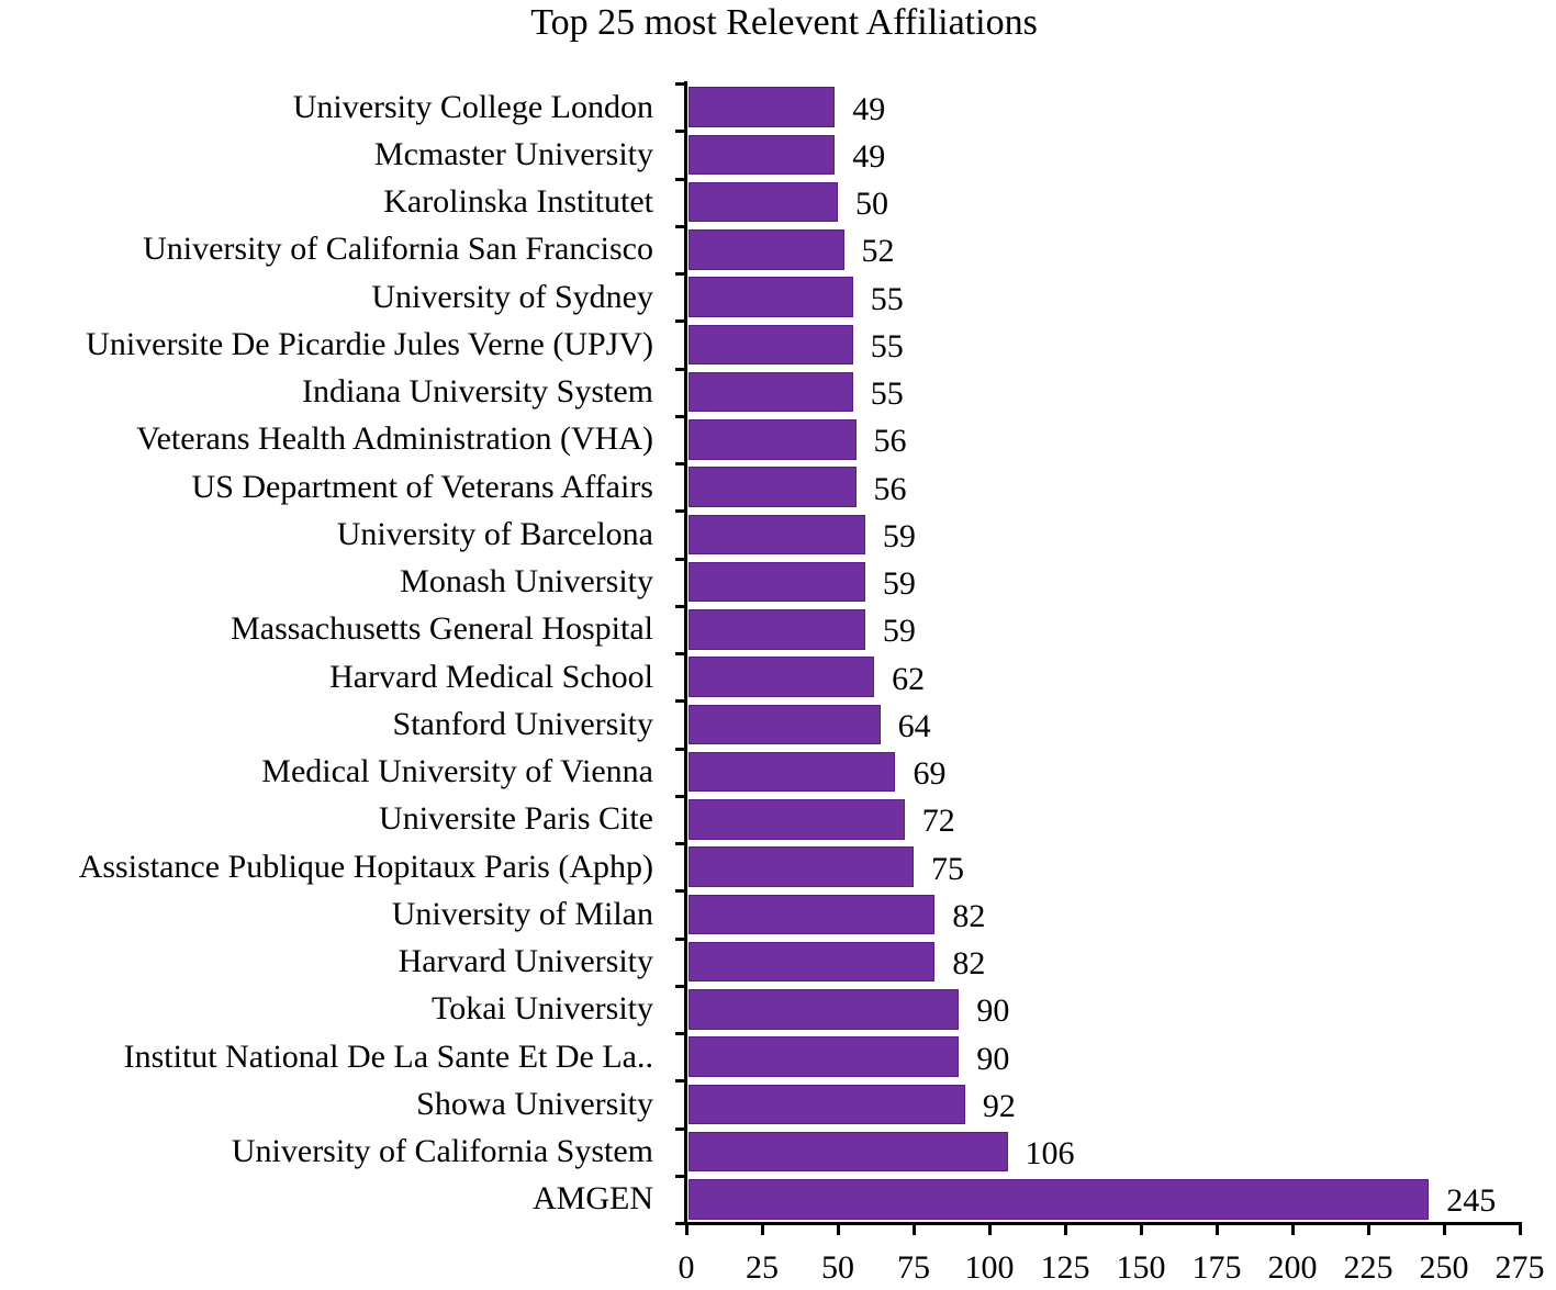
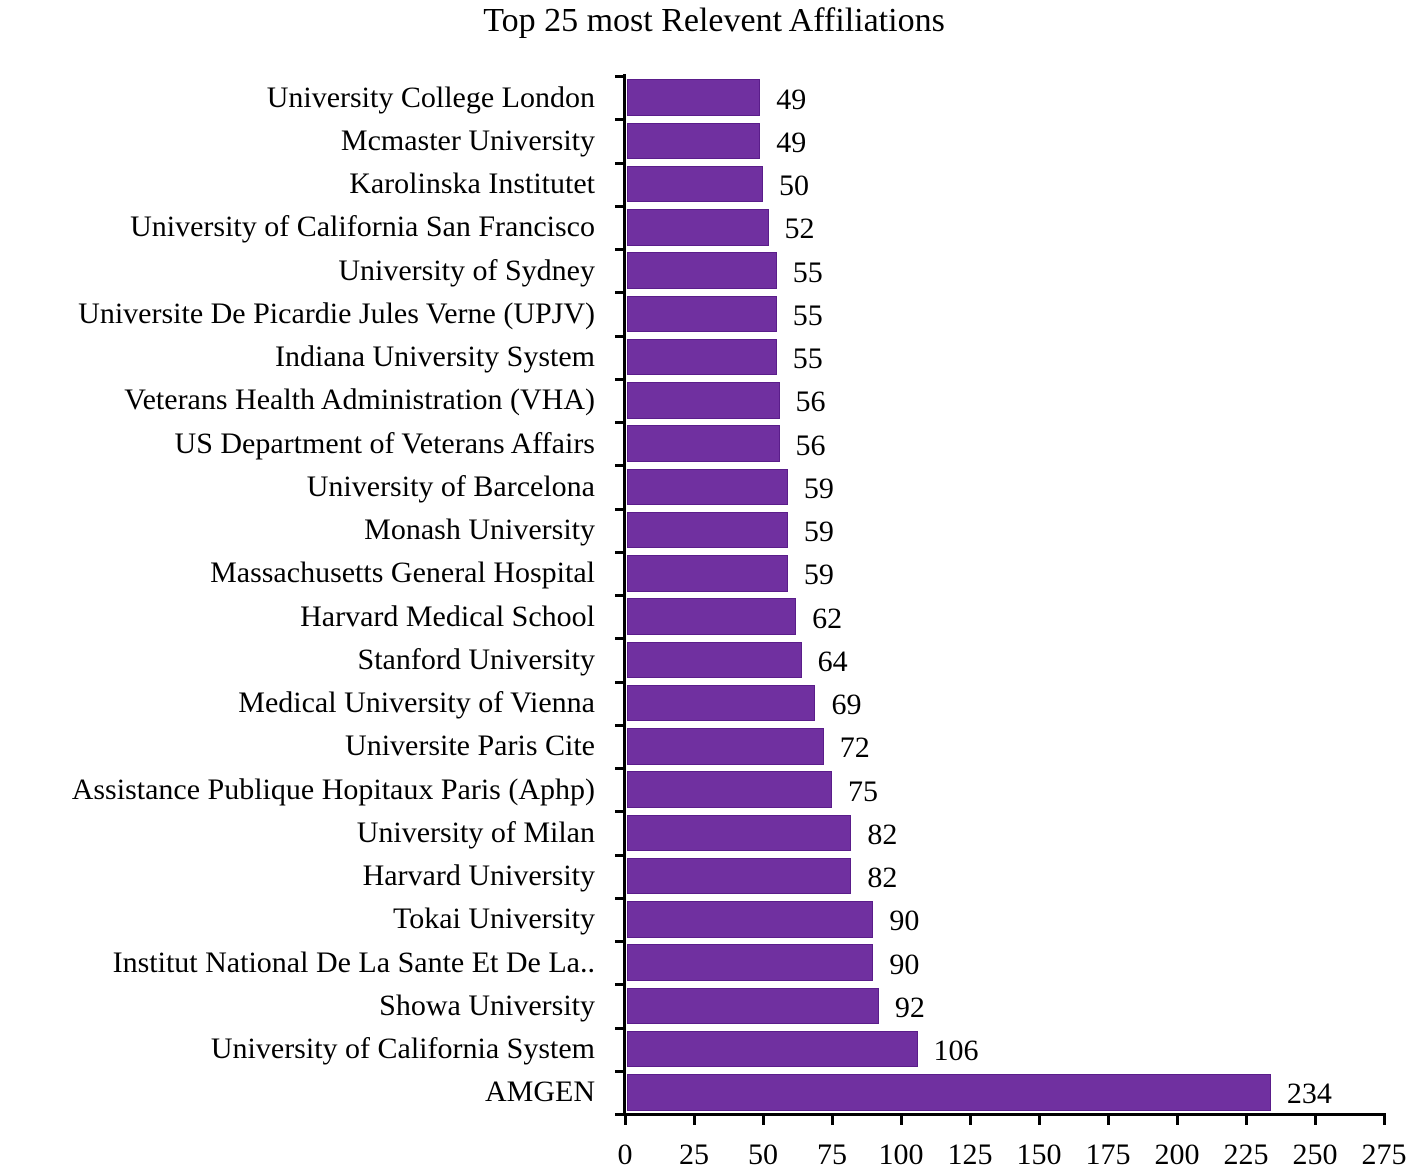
AMGEN: 245 -> 234
